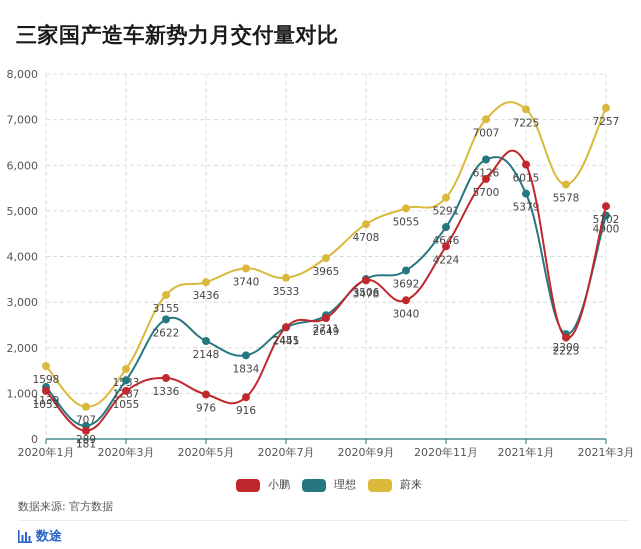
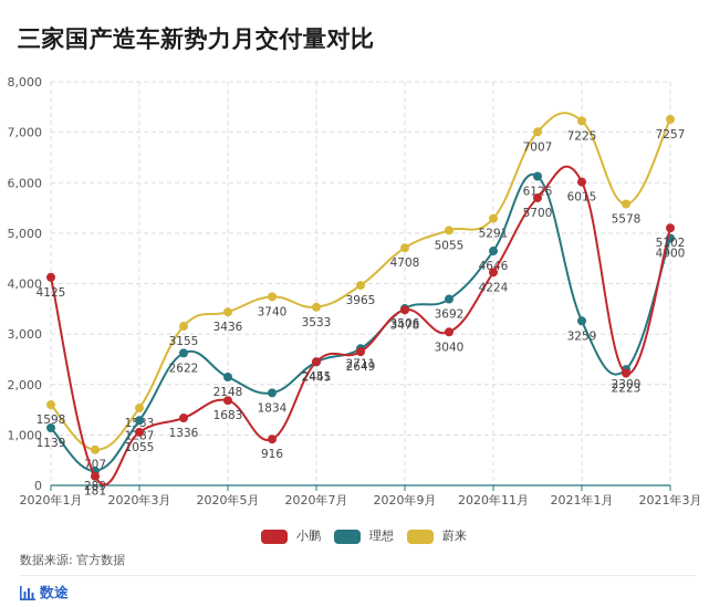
小鹏/2020年1月: 1055 -> 4125
小鹏/2020年5月: 976 -> 1683
理想/2021年1月: 5379 -> 3259
